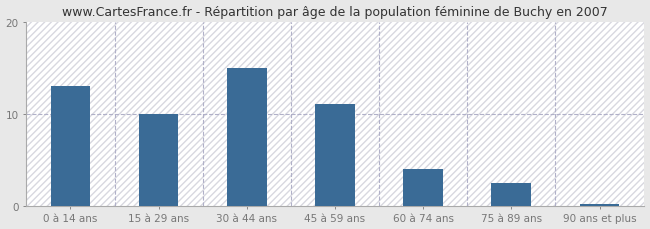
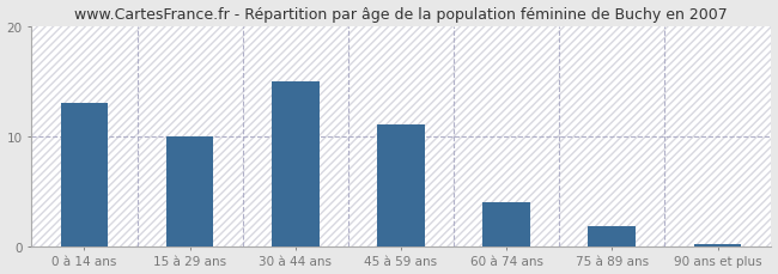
75 à 89 ans: 2.5 -> 1.8
